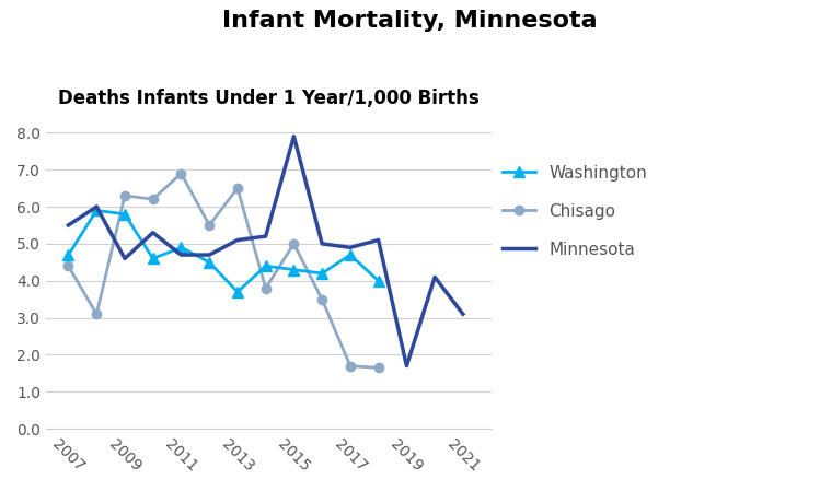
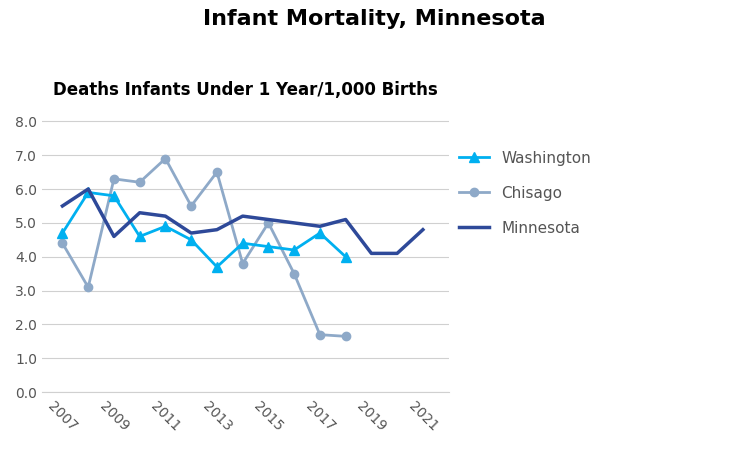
Minnesota/2011: 4.7 -> 5.2
Minnesota/2013: 5.1 -> 4.8
Minnesota/2015: 7.9 -> 5.1
Minnesota/2019: 1.7 -> 4.1
Minnesota/2021: 3.1 -> 4.8
